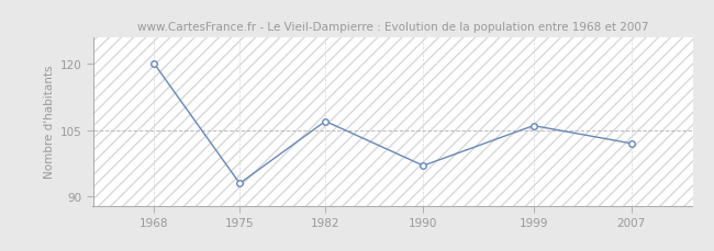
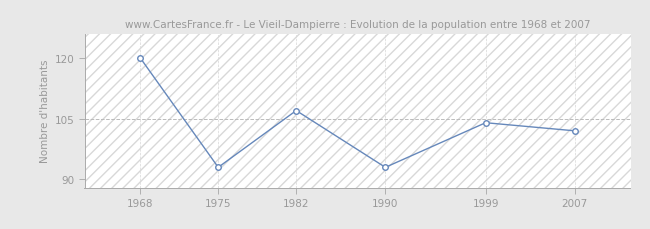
1990: 97 -> 93
1999: 106 -> 104
